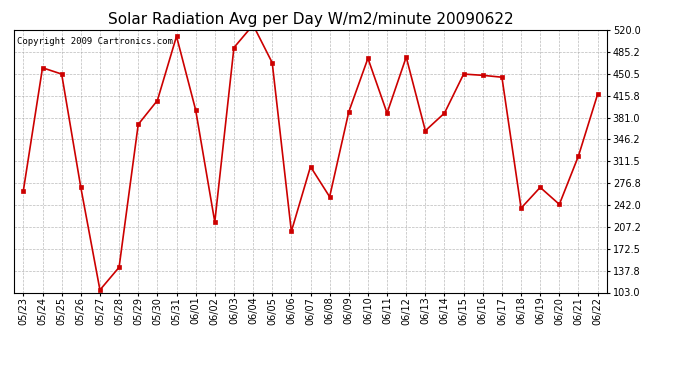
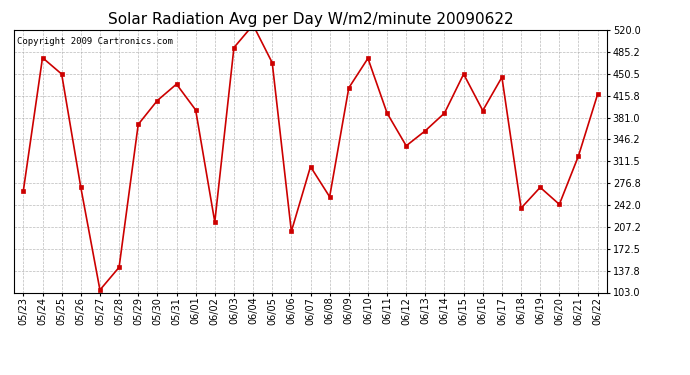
05/24: 460 -> 476
05/31: 510 -> 434
06/09: 390 -> 428
06/12: 477 -> 336
06/16: 448 -> 392
